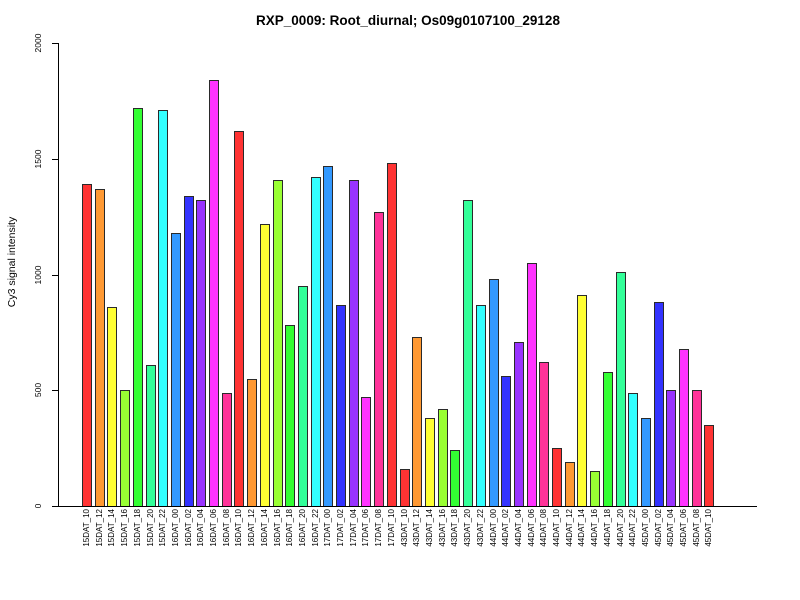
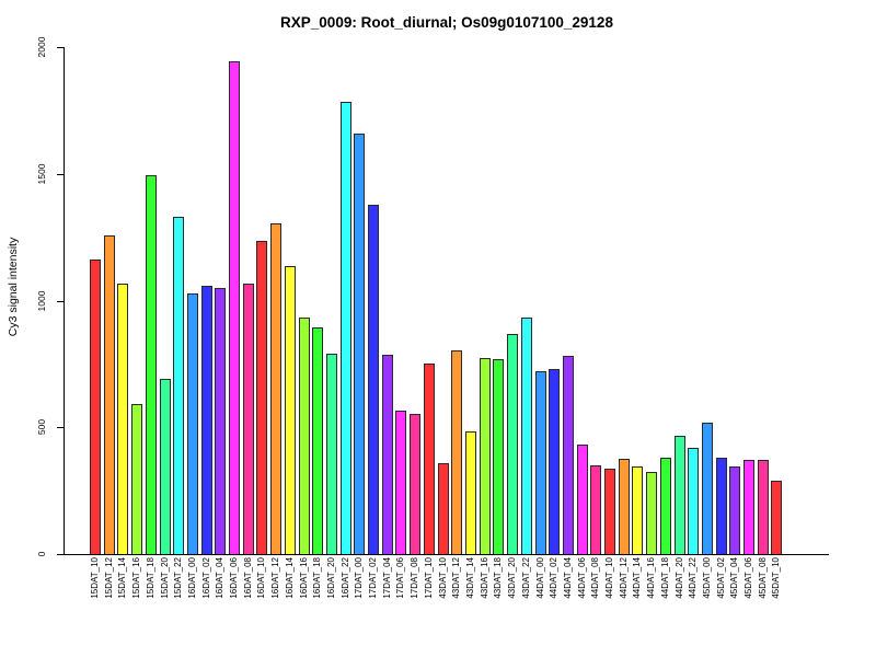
15DAT_10: 1390 -> 1160
15DAT_12: 1370 -> 1260
15DAT_14: 860 -> 1060
15DAT_16: 500 -> 590
15DAT_18: 1720 -> 1500
15DAT_20: 610 -> 690
15DAT_22: 1710 -> 1330
16DAT_00: 1180 -> 1030
16DAT_02: 1340 -> 1060
16DAT_04: 1320 -> 1050
16DAT_06: 1840 -> 1940
16DAT_08: 490 -> 1060
16DAT_10: 1620 -> 1240
16DAT_12: 550 -> 1300
16DAT_14: 1220 -> 1140
16DAT_16: 1410 -> 940
16DAT_18: 780 -> 900
16DAT_20: 950 -> 790
16DAT_22: 1420 -> 1780
17DAT_00: 1470 -> 1660
17DAT_02: 870 -> 1380
17DAT_04: 1410 -> 780
17DAT_06: 470 -> 560
17DAT_08: 1270 -> 560
17DAT_10: 1480 -> 750
43DAT_10: 160 -> 360
43DAT_12: 730 -> 800
43DAT_14: 380 -> 480
43DAT_16: 420 -> 780
43DAT_18: 240 -> 770
43DAT_20: 1320 -> 870
43DAT_22: 870 -> 940
44DAT_00: 980 -> 720
44DAT_02: 560 -> 730
44DAT_04: 710 -> 780
44DAT_06: 1050 -> 430
44DAT_08: 620 -> 350
44DAT_10: 250 -> 340
44DAT_12: 190 -> 380
44DAT_14: 910 -> 340
44DAT_16: 150 -> 320
44DAT_18: 580 -> 380
44DAT_20: 1010 -> 460
44DAT_22: 490 -> 420
45DAT_00: 380 -> 520
45DAT_02: 880 -> 380
45DAT_04: 500 -> 340
45DAT_06: 680 -> 370
45DAT_08: 500 -> 370
45DAT_10: 350 -> 290
